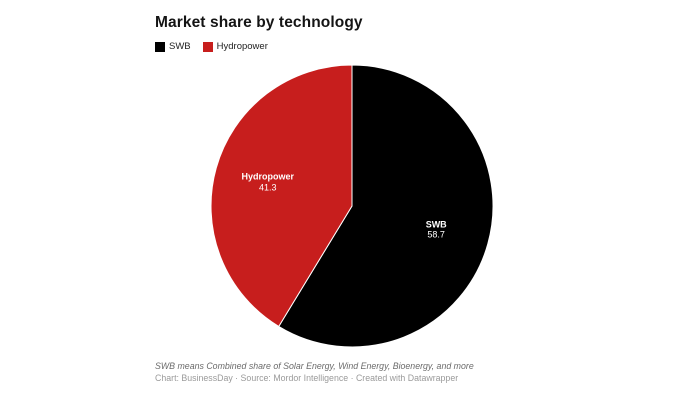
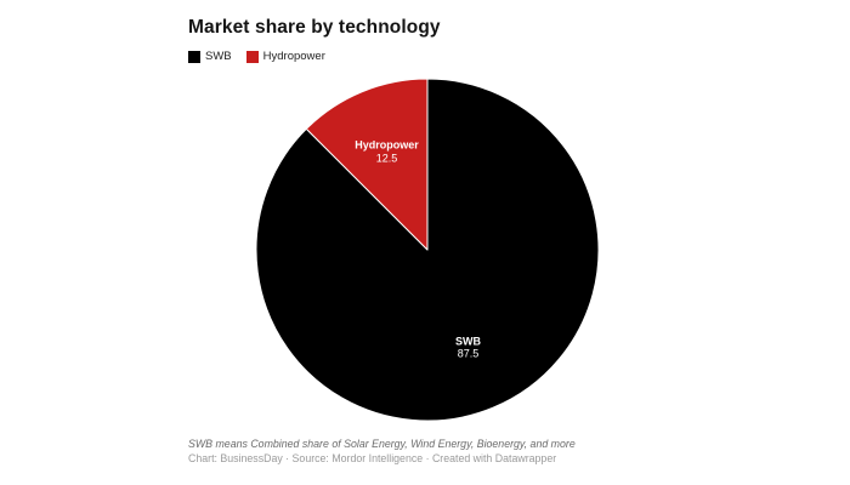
SWB: 58.7 -> 87.5
Hydropower: 41.3 -> 12.5
